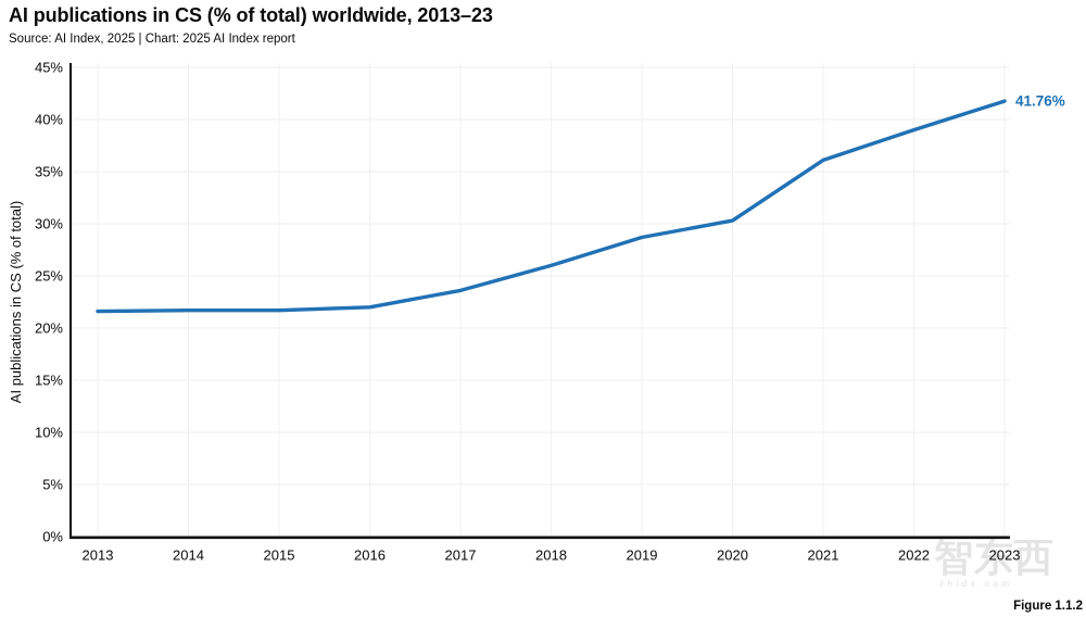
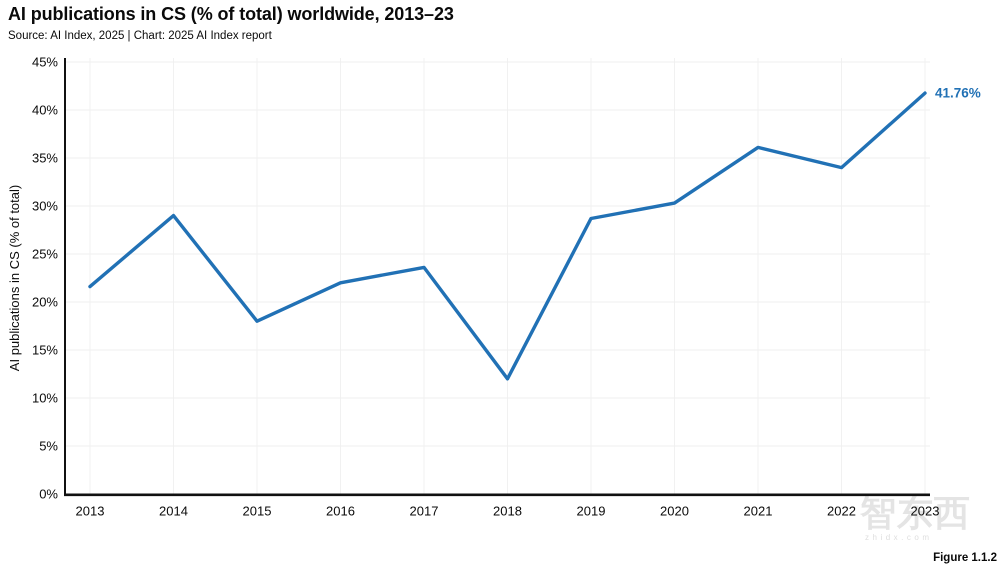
2014: 22% -> 29%
2015: 22% -> 18%
2018: 26% -> 12%
2022: 39% -> 34%
